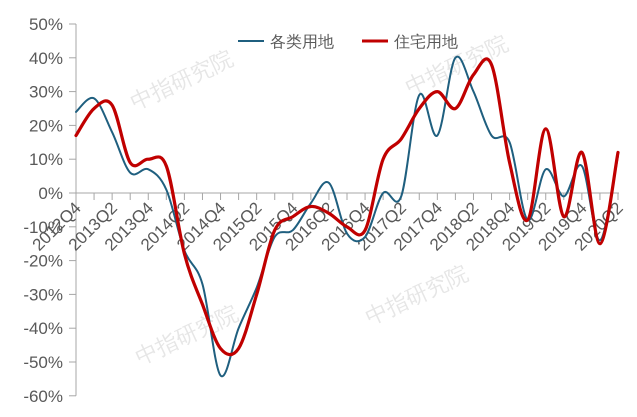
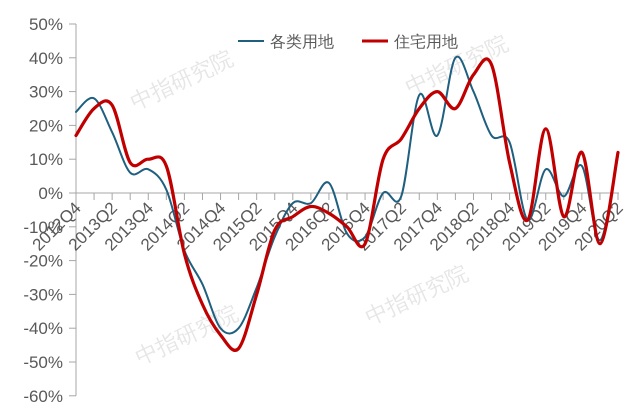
各类用地/2014Q4: -54% -> -40%
住宅用地/2014Q4: -46% -> -42%
各类用地/2015Q4: -11% -> -3%
住宅用地/2016Q4: -11% -> -15%
